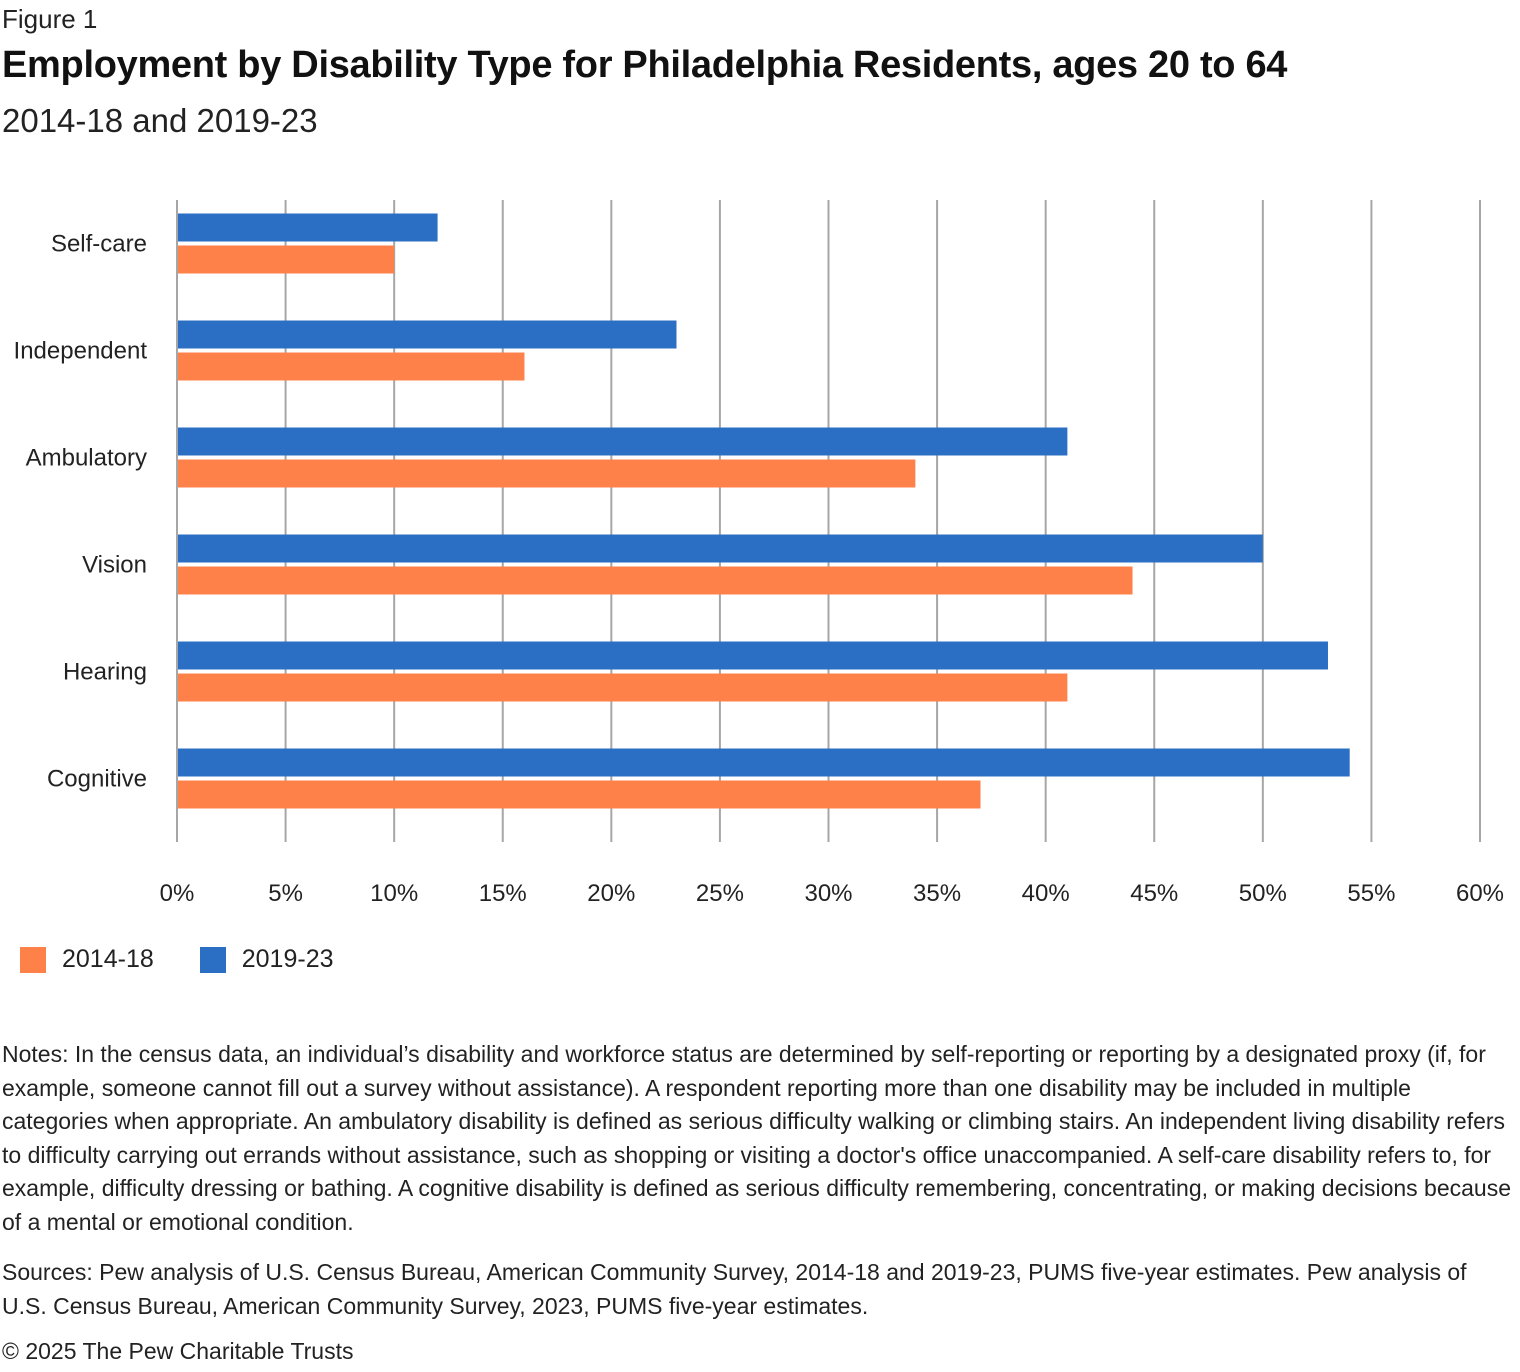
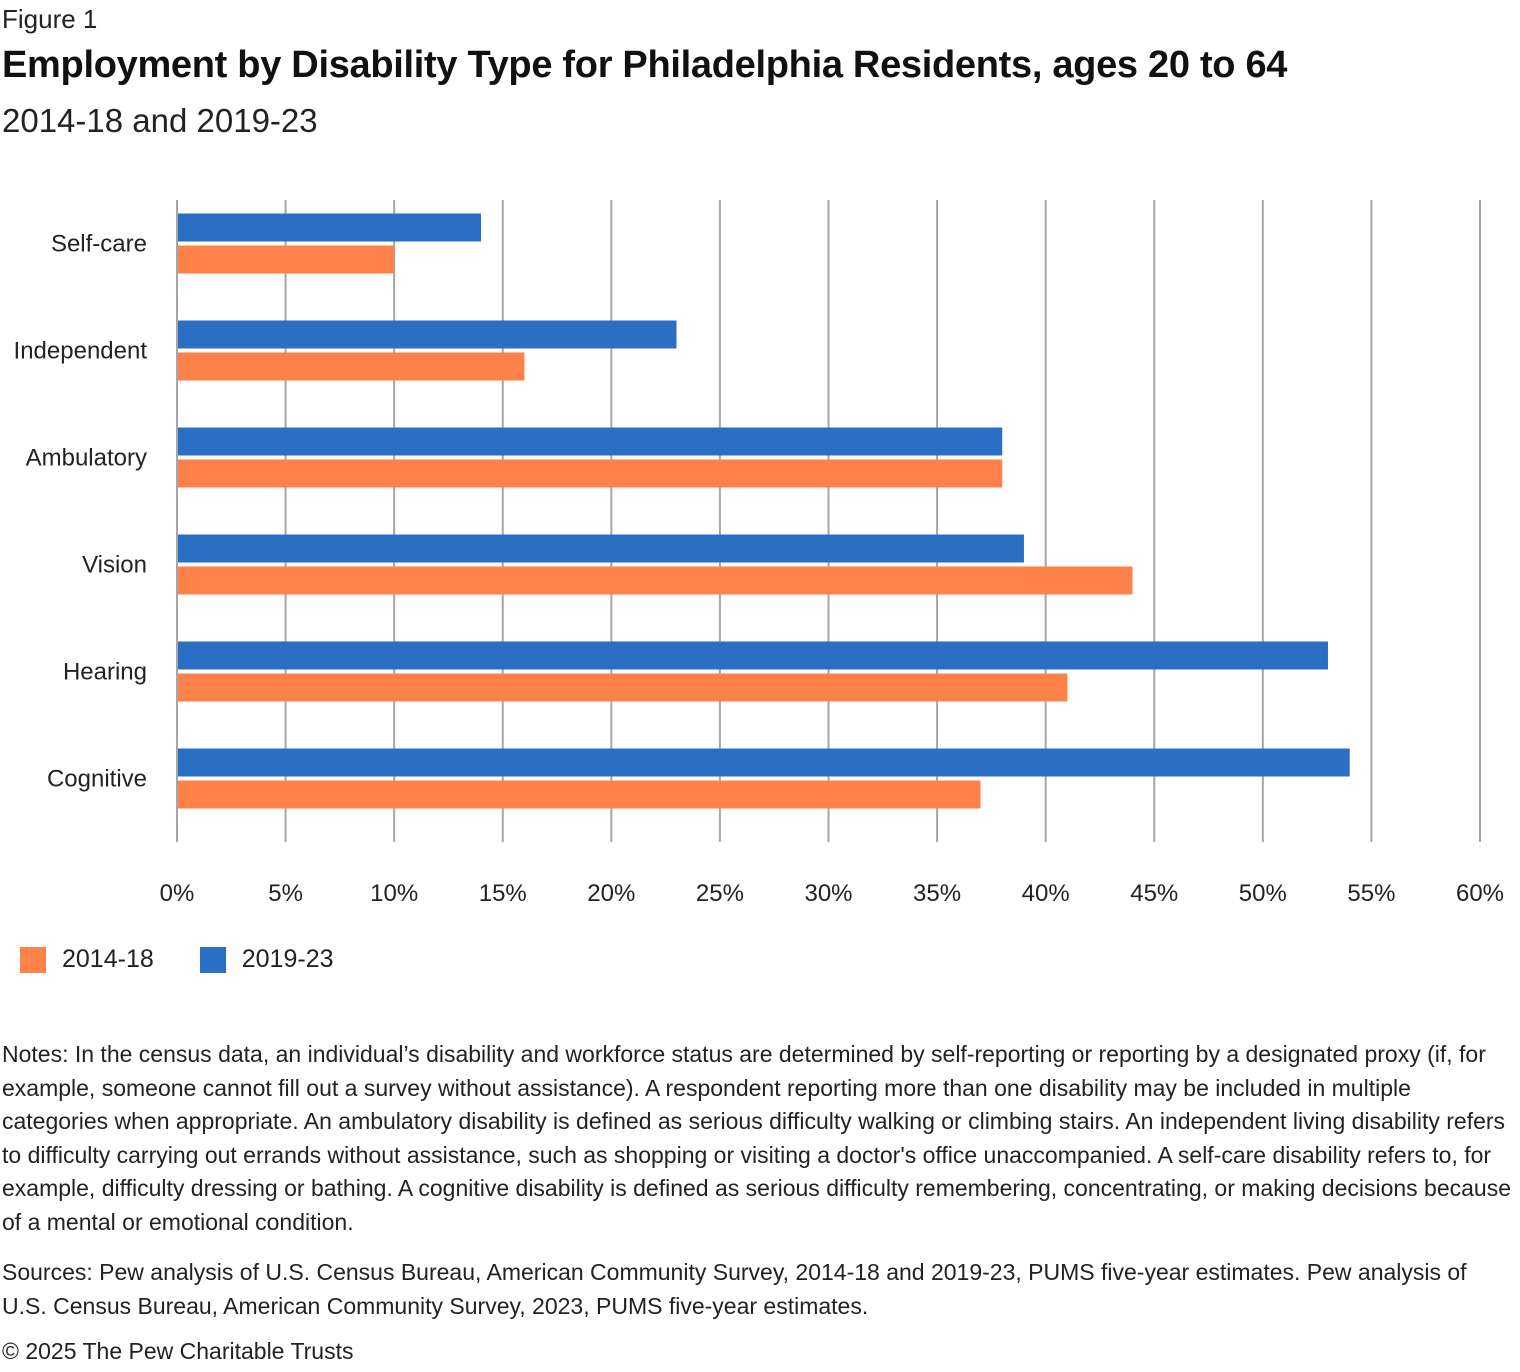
2019-23/Self-care: 12% -> 14%
2019-23/Ambulatory: 41% -> 38%
2014-18/Ambulatory: 34% -> 38%
2019-23/Vision: 50% -> 39%
